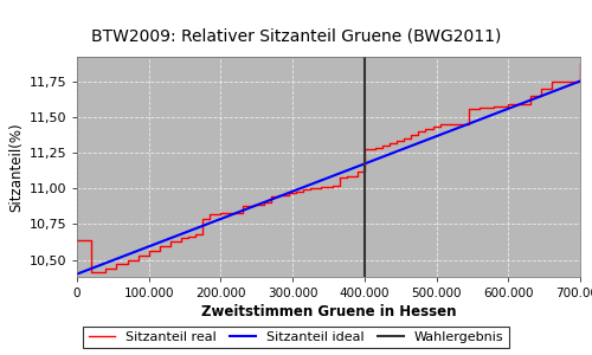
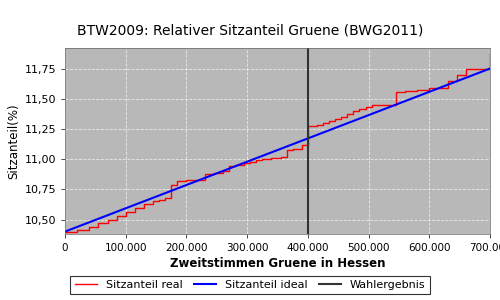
0: 10,64 -> 10,40
